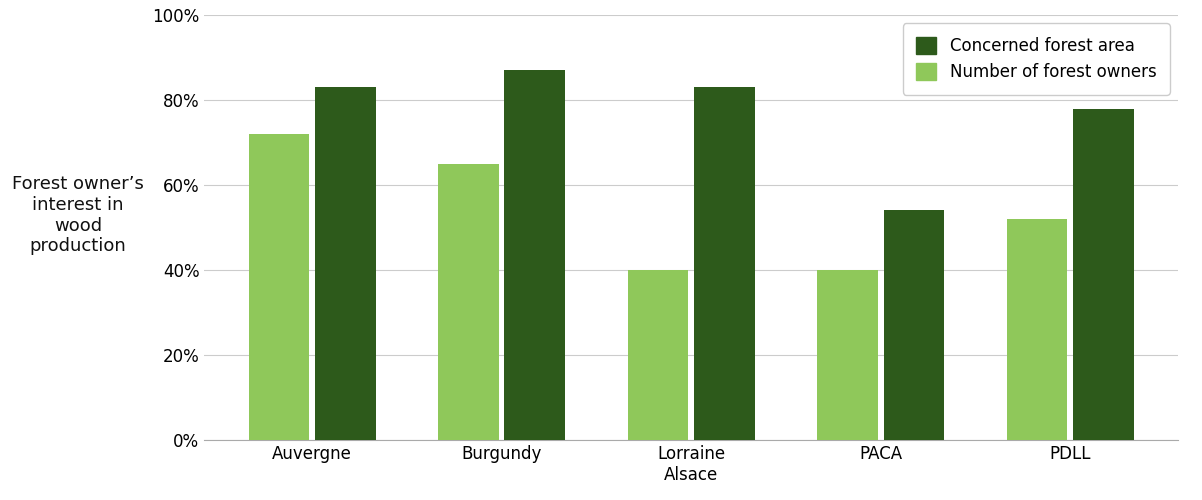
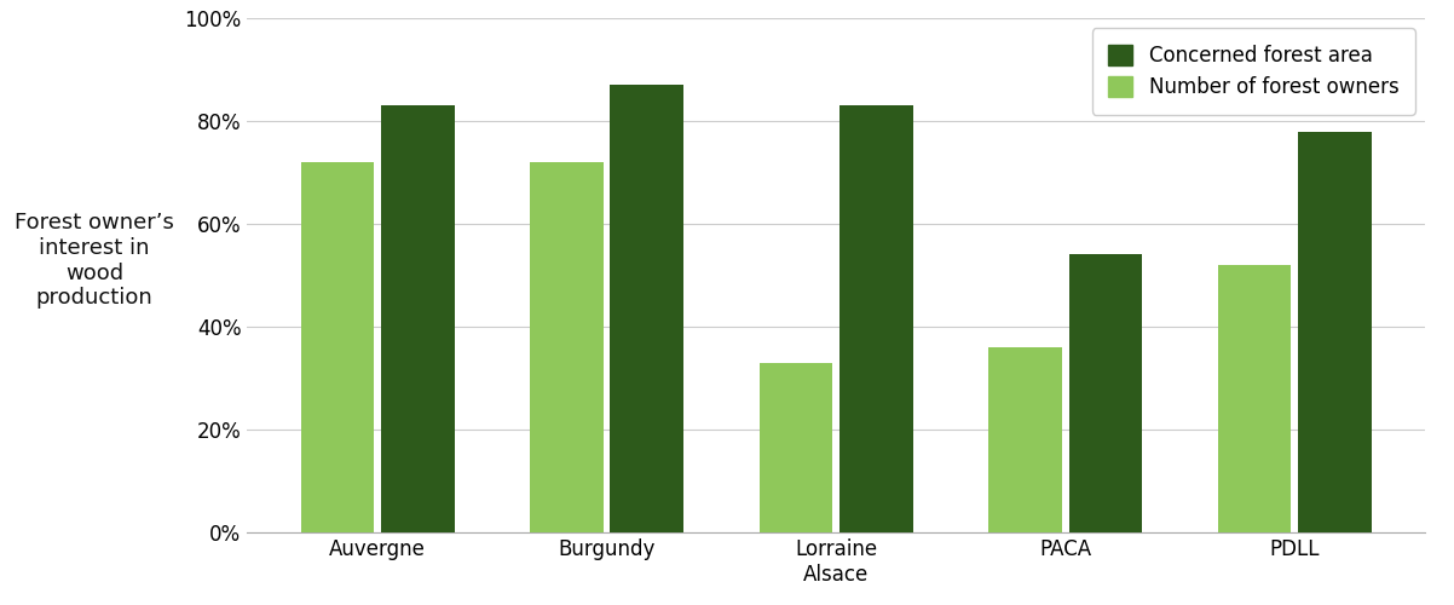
Number of forest owners/Burgundy: 65% -> 72%
Number of forest owners/Lorraine Alsace: 40% -> 33%
Number of forest owners/PACA: 40% -> 36%
